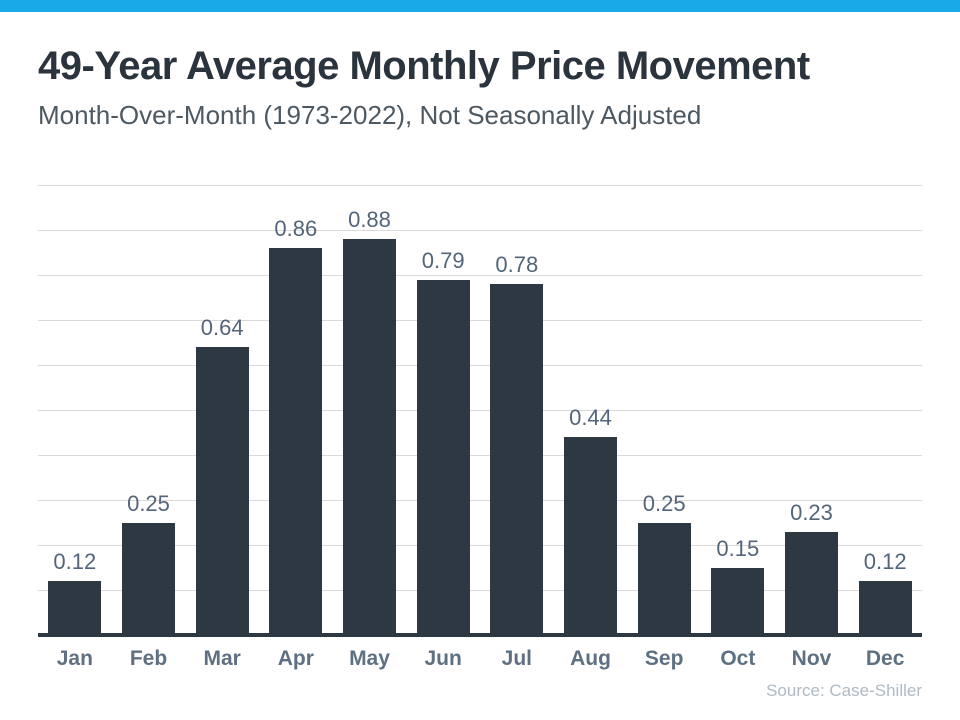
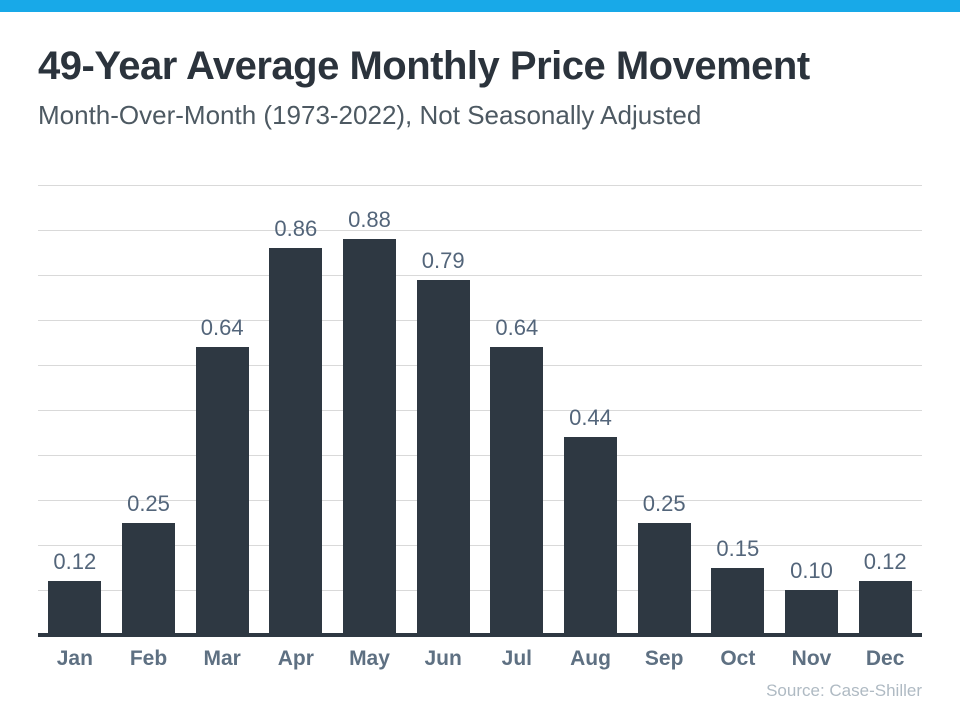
Jul: 0.78 -> 0.64
Nov: 0.23 -> 0.10
